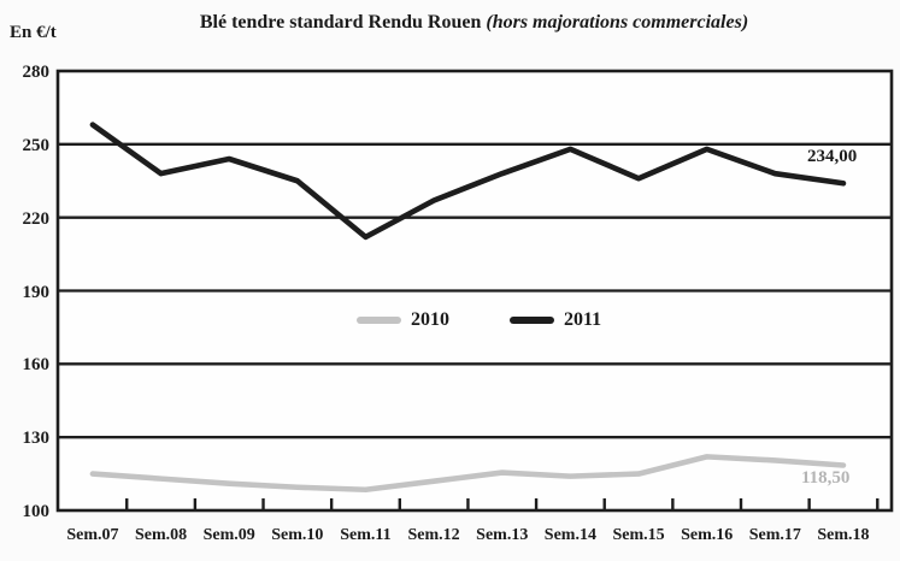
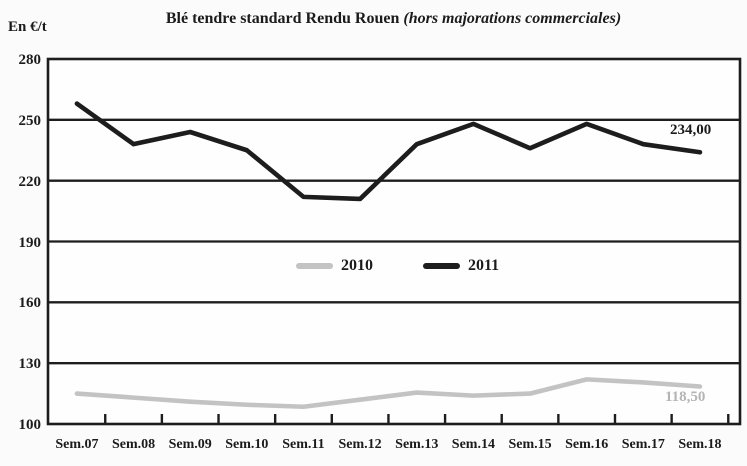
2011/Sem.12: 227 -> 211
